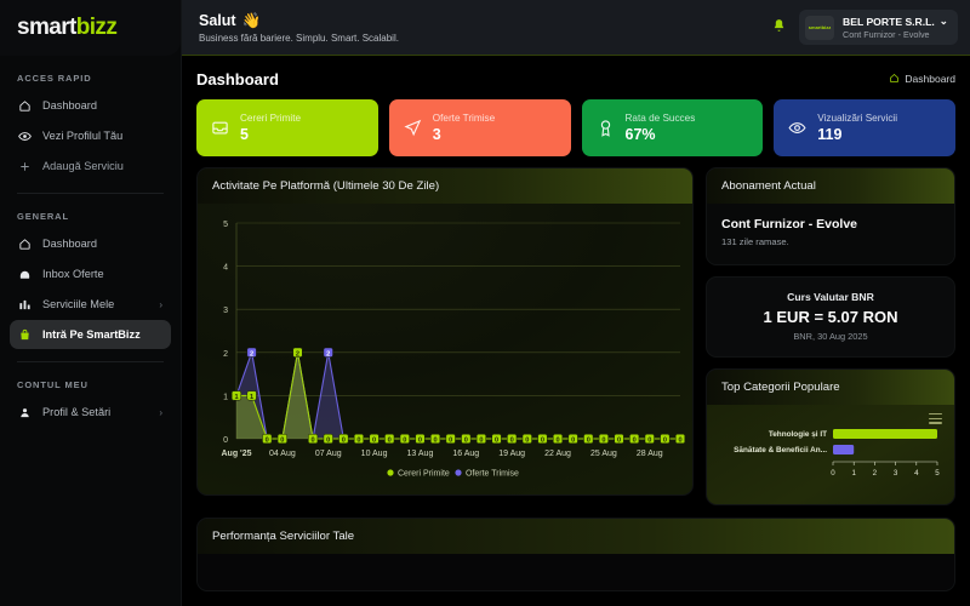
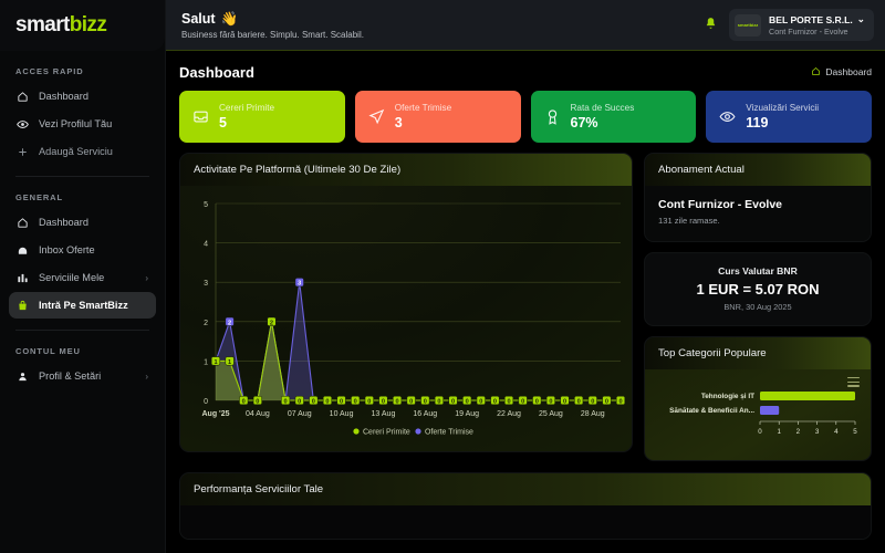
Activitate Pe Platformă (Ultimele 30 De Zile)/Oferte Trimise/07 Aug: 2 -> 3
